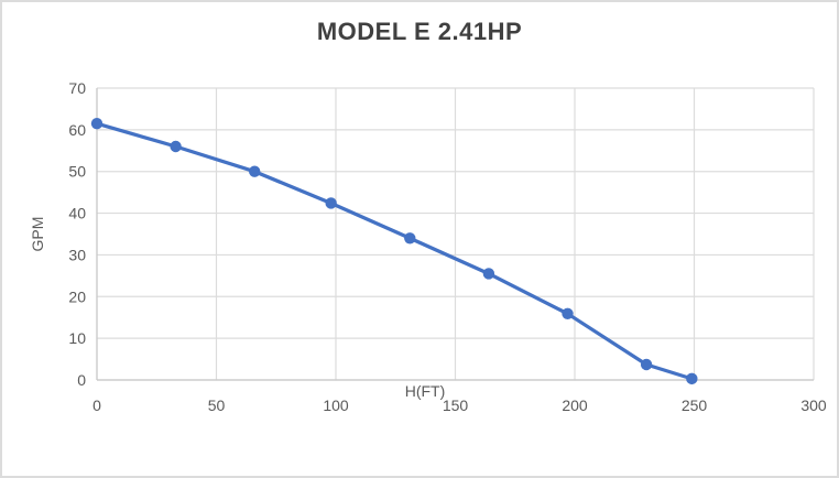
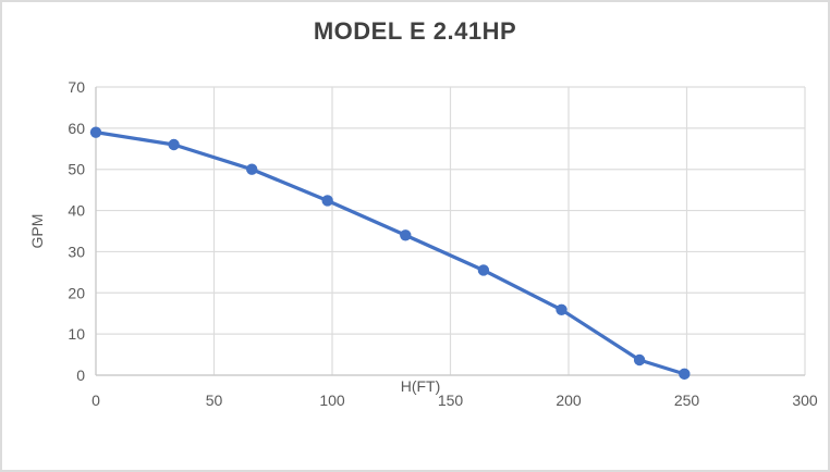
0: 62 -> 59
